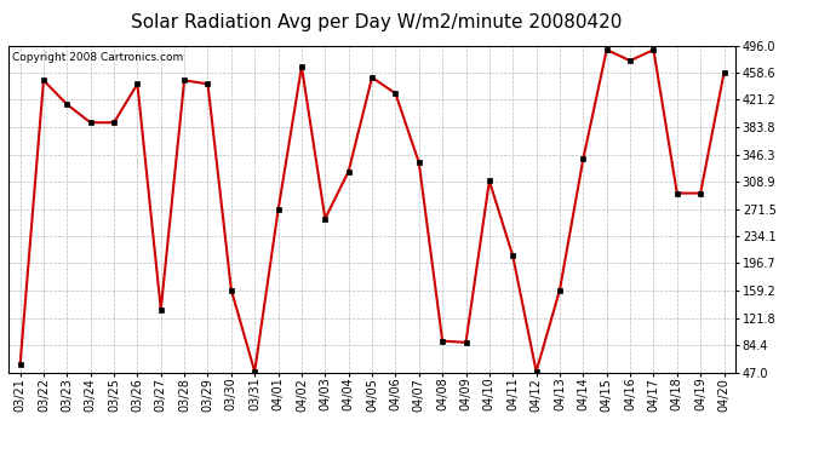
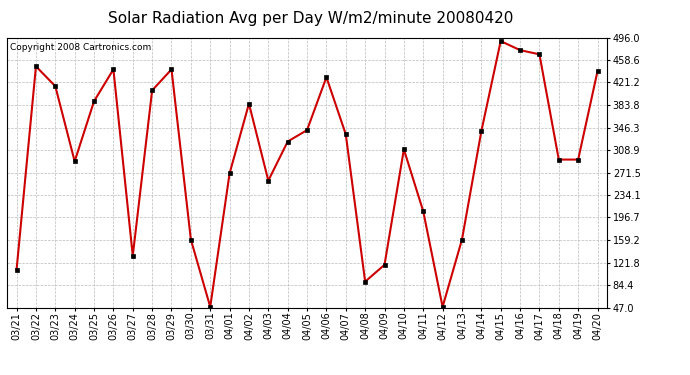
03/21: 57 -> 110
03/24: 390 -> 290
03/28: 448 -> 408
04/02: 467 -> 386
04/05: 452 -> 342
04/09: 88 -> 118
04/17: 490 -> 468
04/20: 458 -> 440
